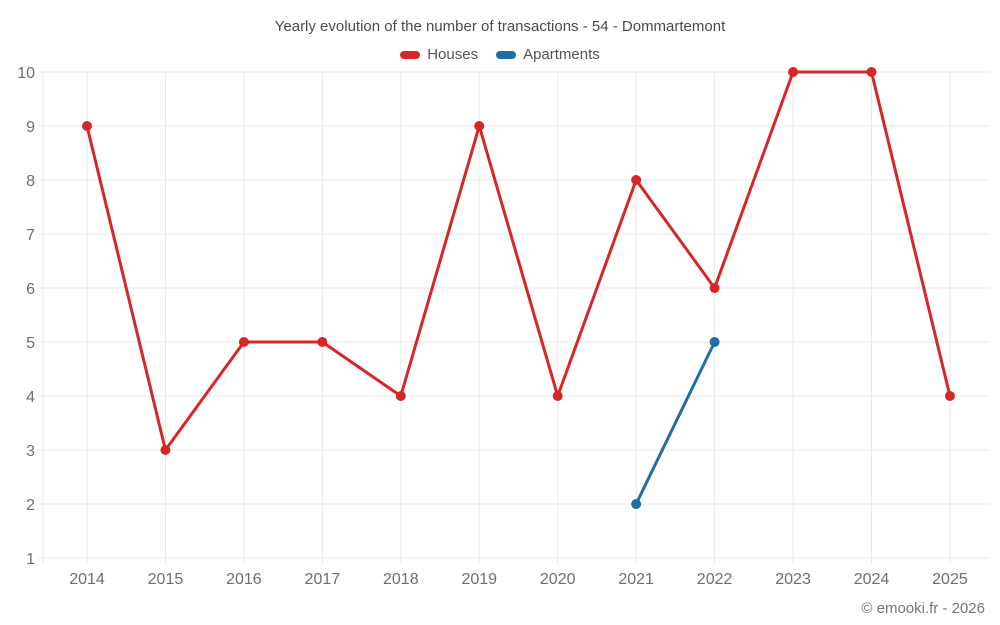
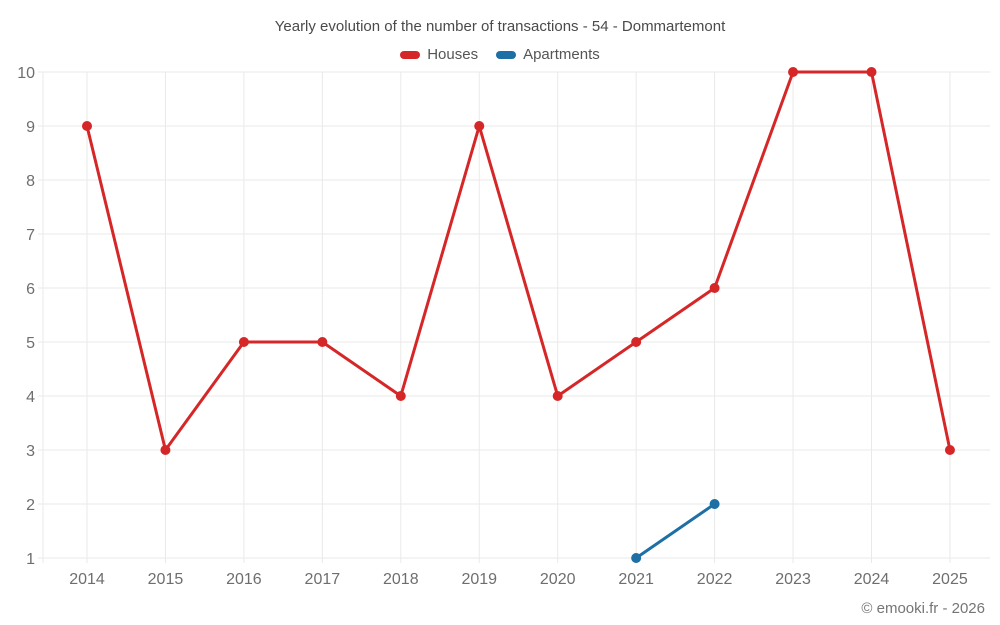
Houses/2021: 8 -> 5
Apartments/2021: 2 -> 1
Apartments/2022: 5 -> 2
Houses/2025: 4 -> 3
